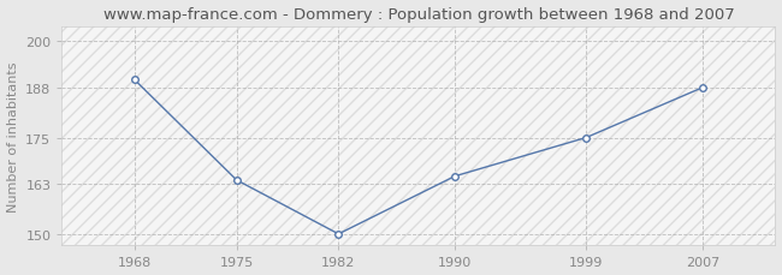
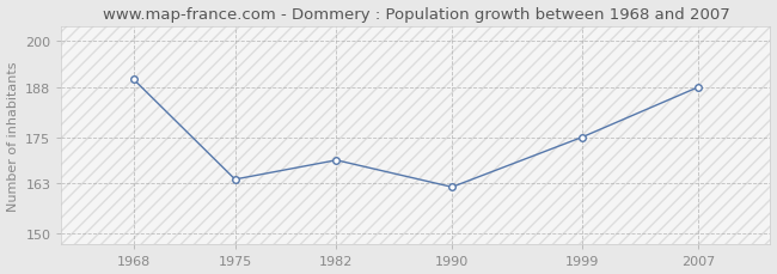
1982: 150 -> 169
1990: 165 -> 162
